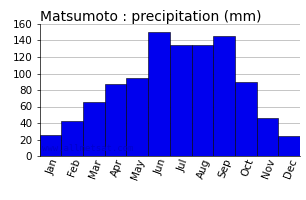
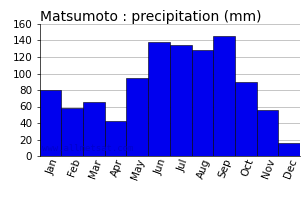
Jan: 26 -> 80
Feb: 43 -> 58
Apr: 87 -> 42
Jun: 150 -> 138
Aug: 135 -> 128
Nov: 46 -> 56
Dec: 24 -> 16
